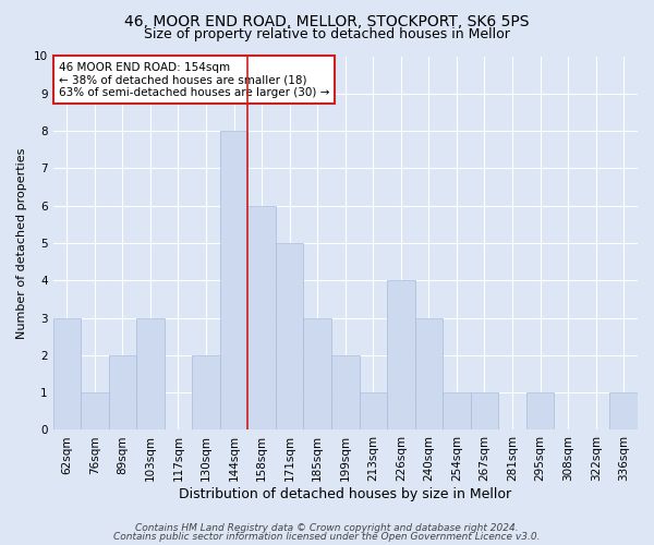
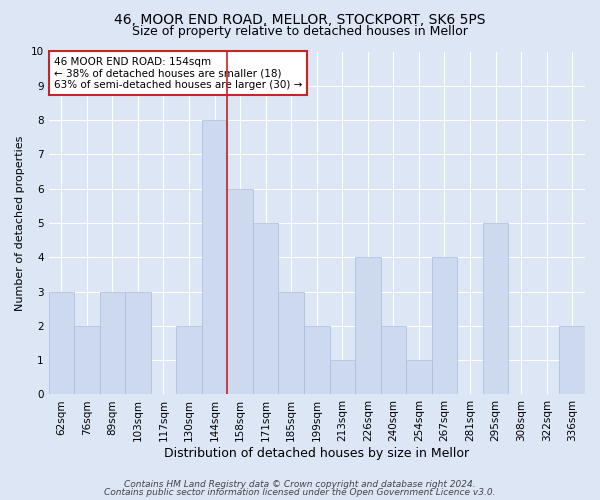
76sqm: 1 -> 2
89sqm: 2 -> 3
240sqm: 3 -> 2
267sqm: 1 -> 4
295sqm: 1 -> 5
336sqm: 1 -> 2
